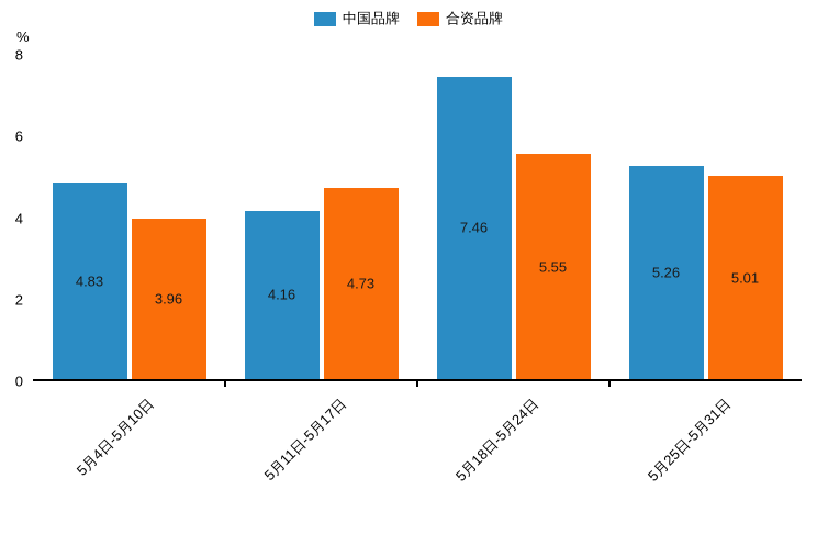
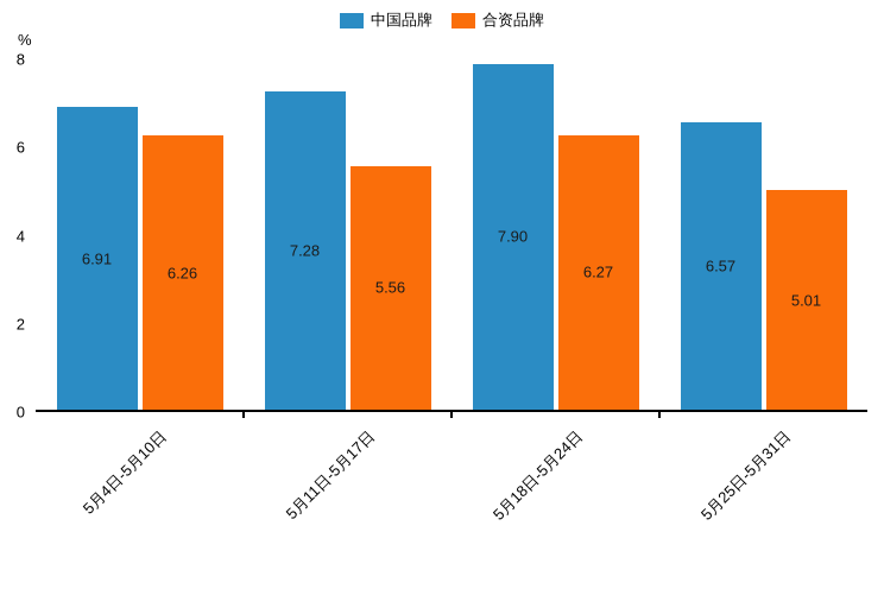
中国品牌/5月4日-5月10日: 4.83 -> 6.91
合资品牌/5月4日-5月10日: 3.96 -> 6.26
中国品牌/5月11日-5月17日: 4.16 -> 7.28
合资品牌/5月11日-5月17日: 4.73 -> 5.56
中国品牌/5月18日-5月24日: 7.46 -> 7.90
合资品牌/5月18日-5月24日: 5.55 -> 6.27
中国品牌/5月25日-5月31日: 5.26 -> 6.57
